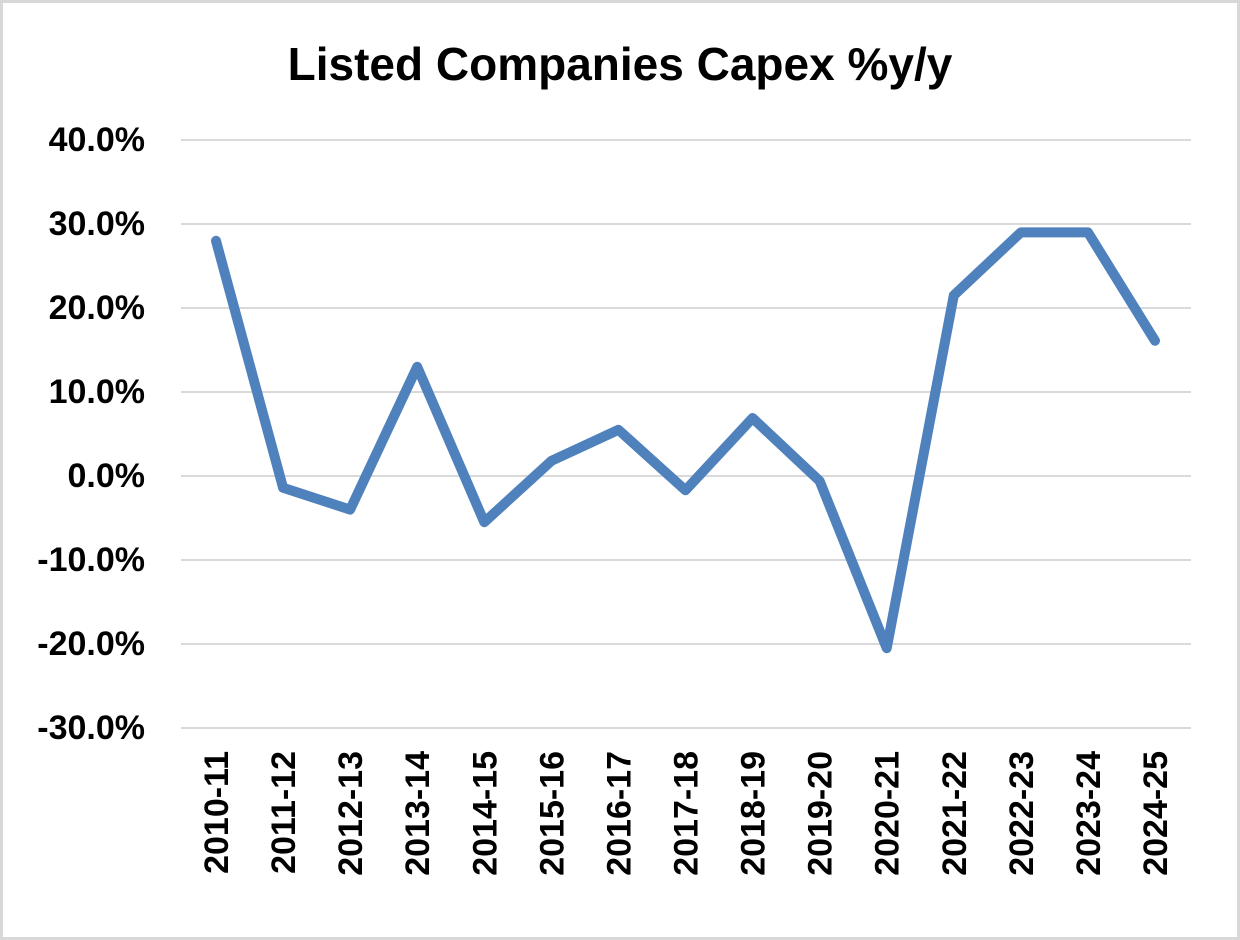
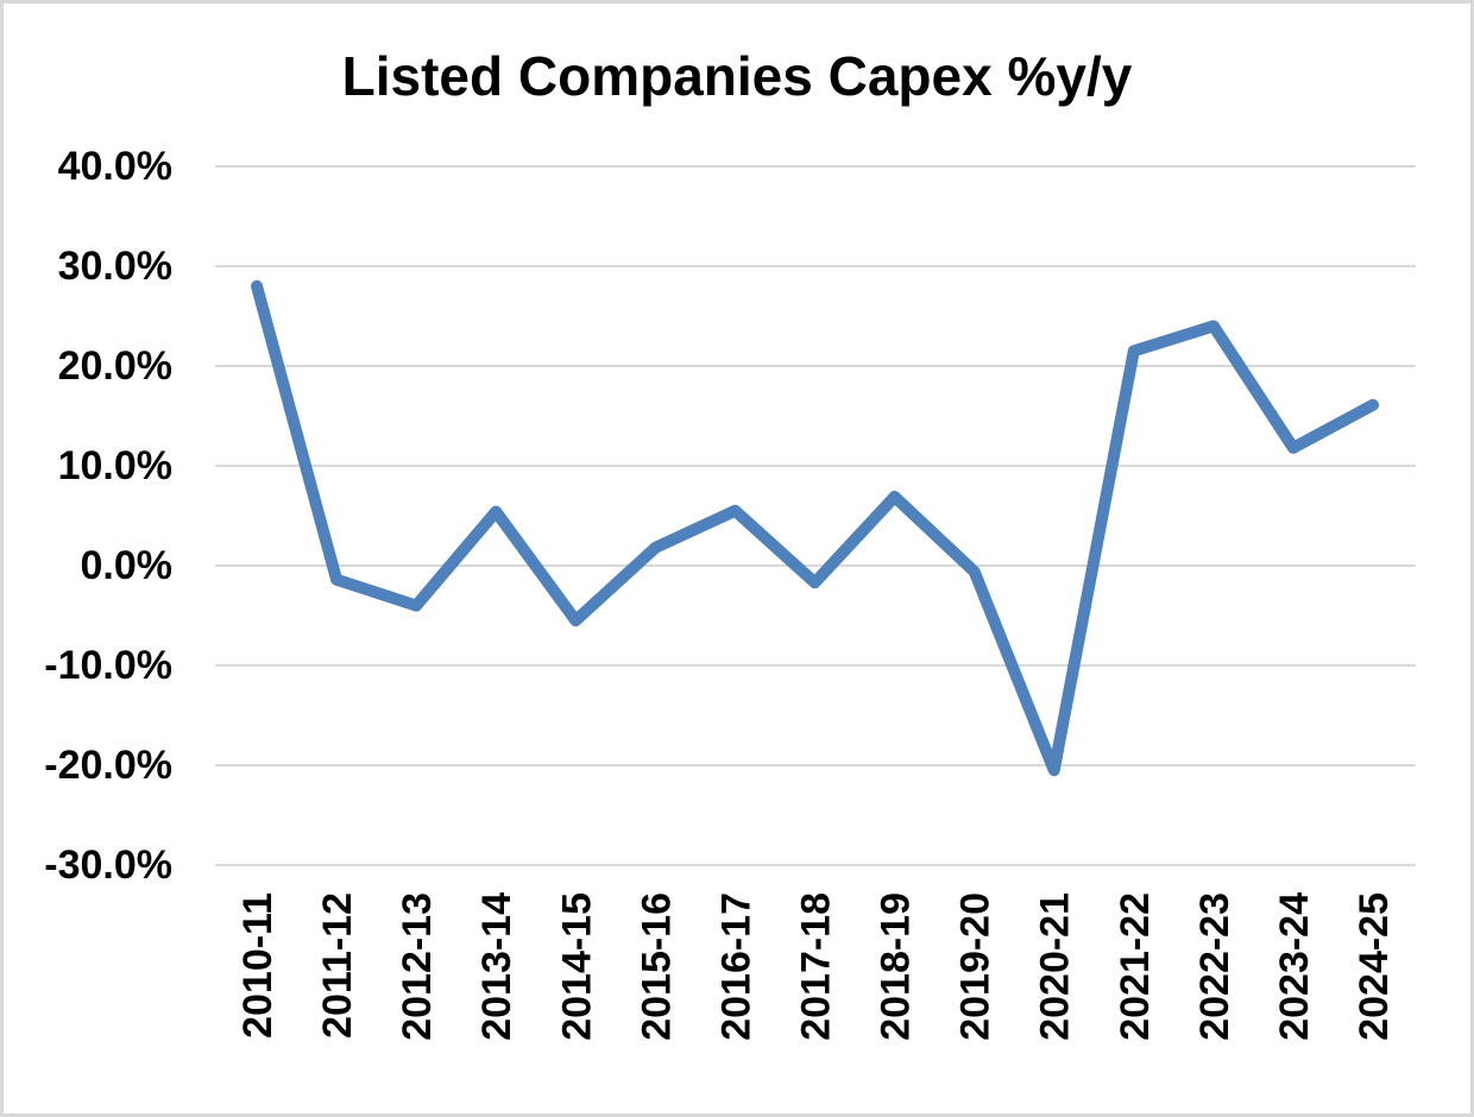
2013-14: 13% -> 5%
2022-23: 29% -> 24%
2023-24: 29% -> 12%
